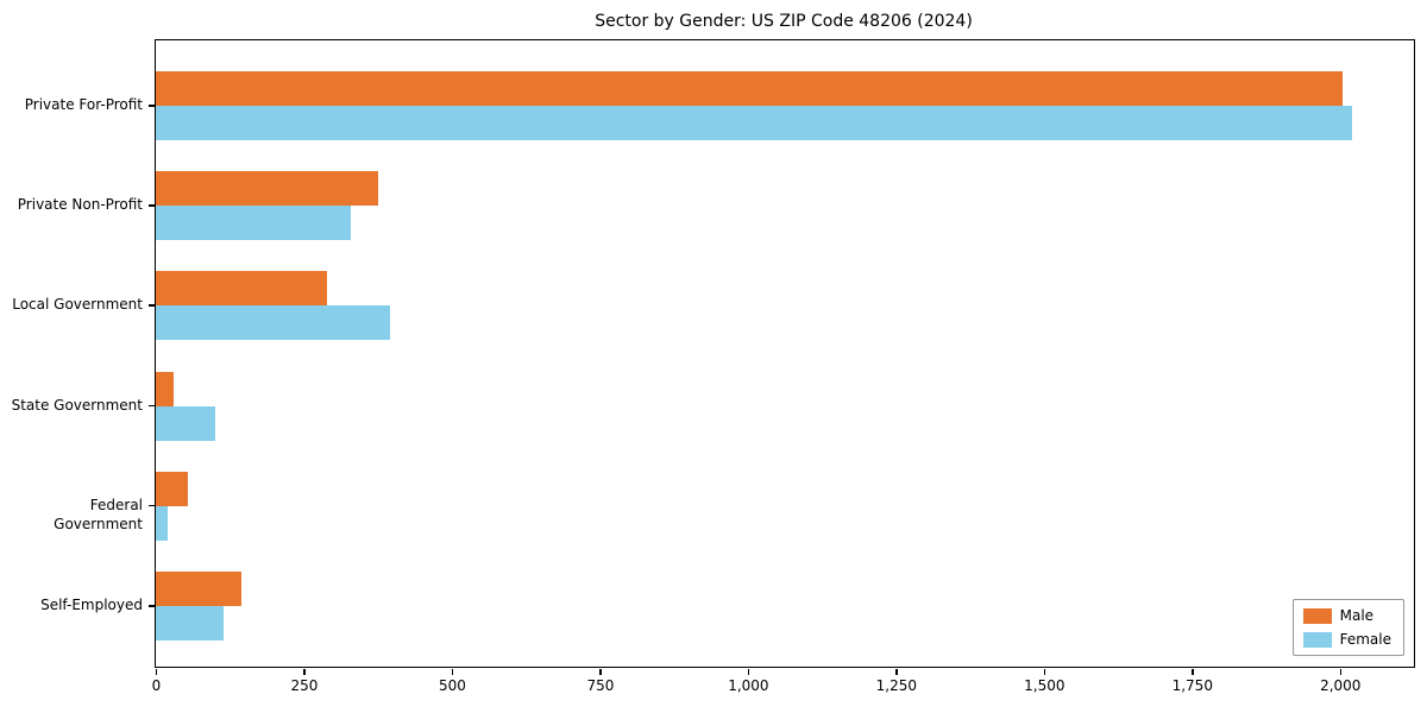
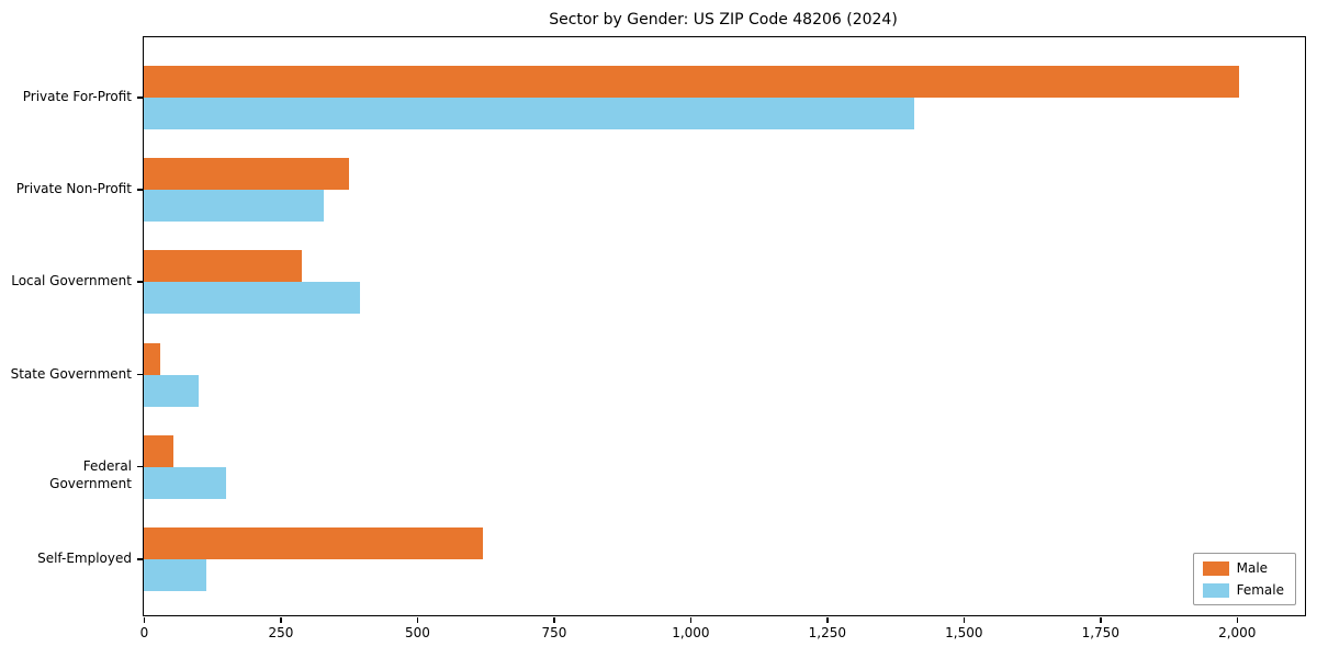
Female/Private For-Profit: 2020 -> 1410
Female/Federal Government: 20 -> 150
Male/Self-Employed: 140 -> 620
